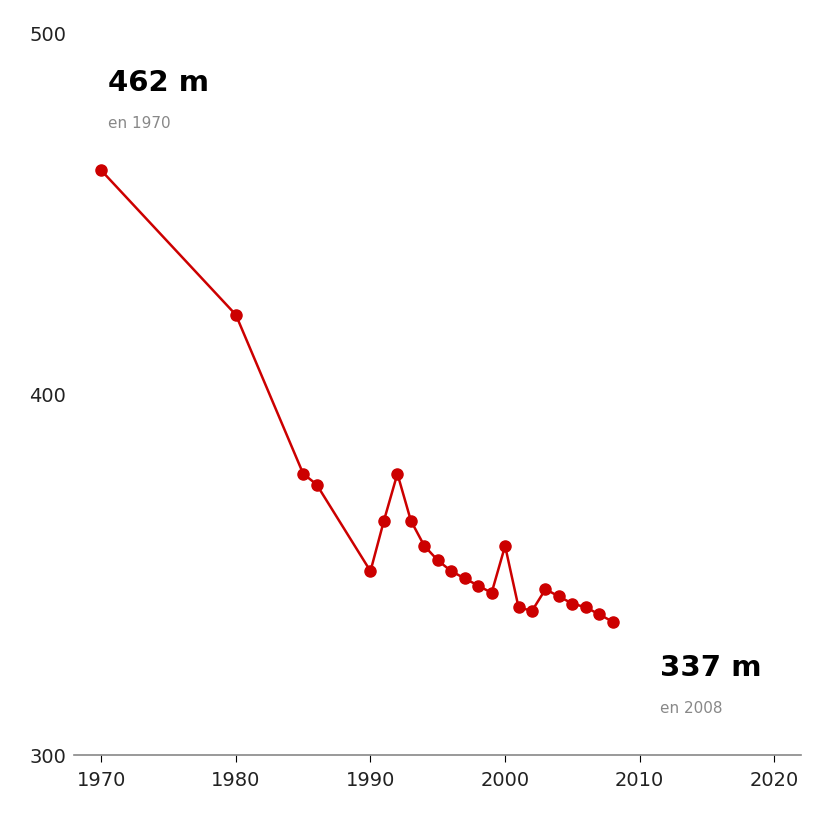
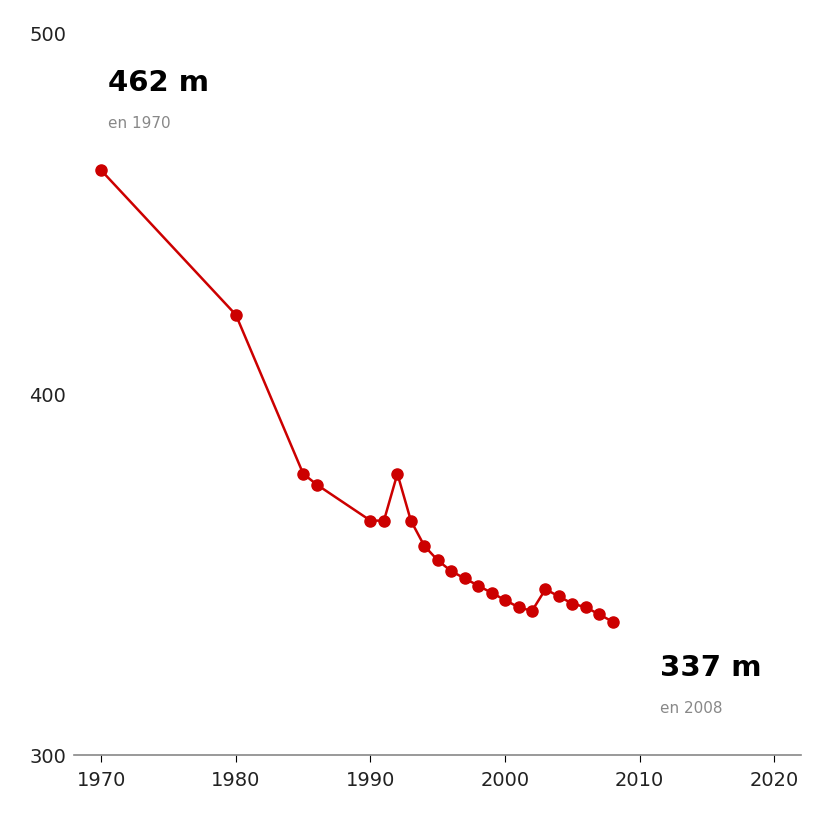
1990: 351 -> 365
2000: 358 -> 343
